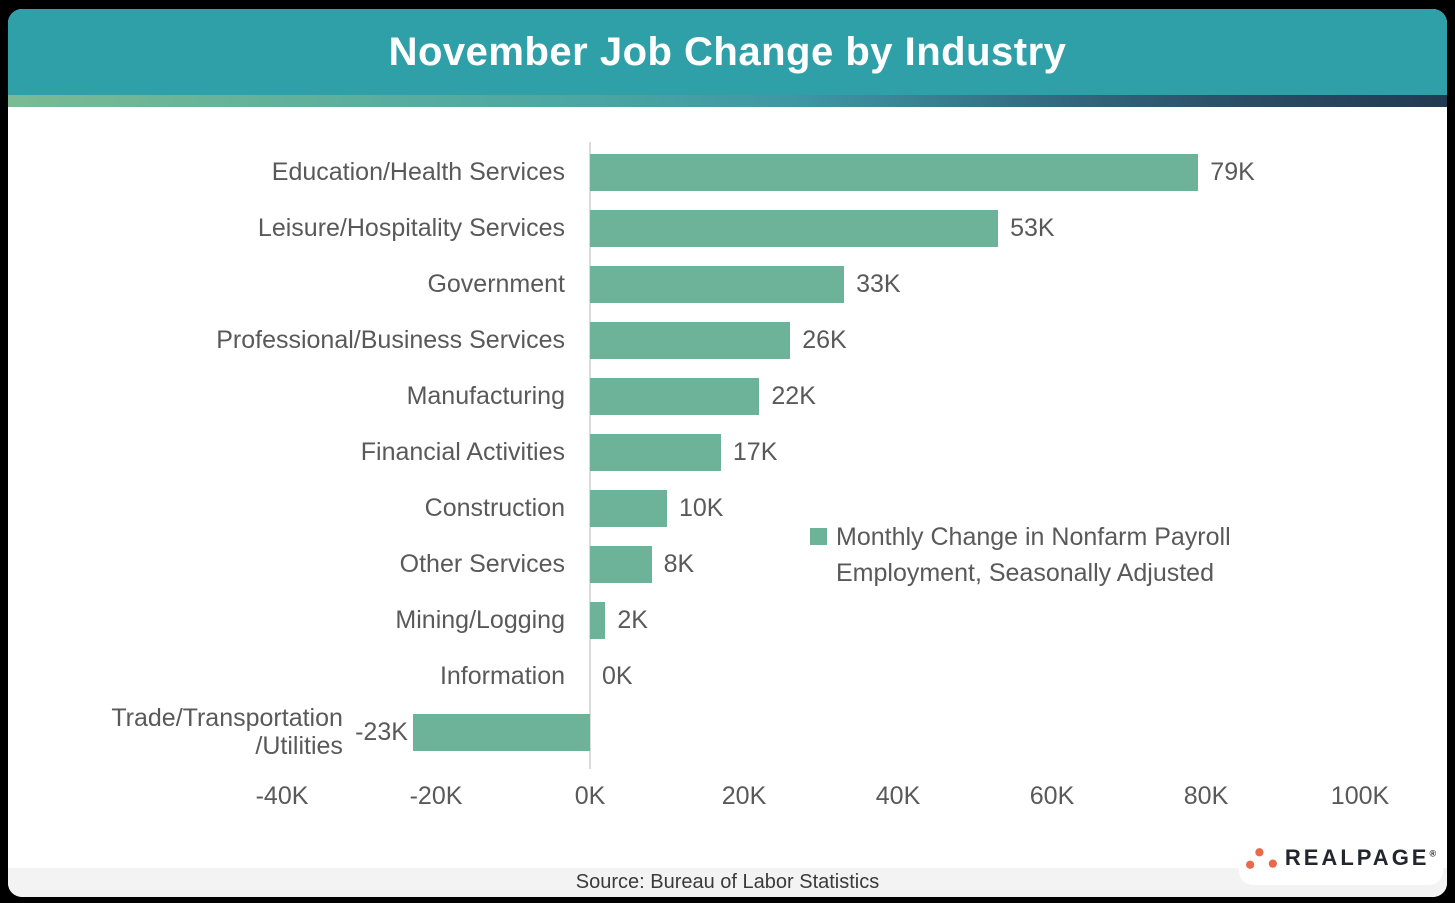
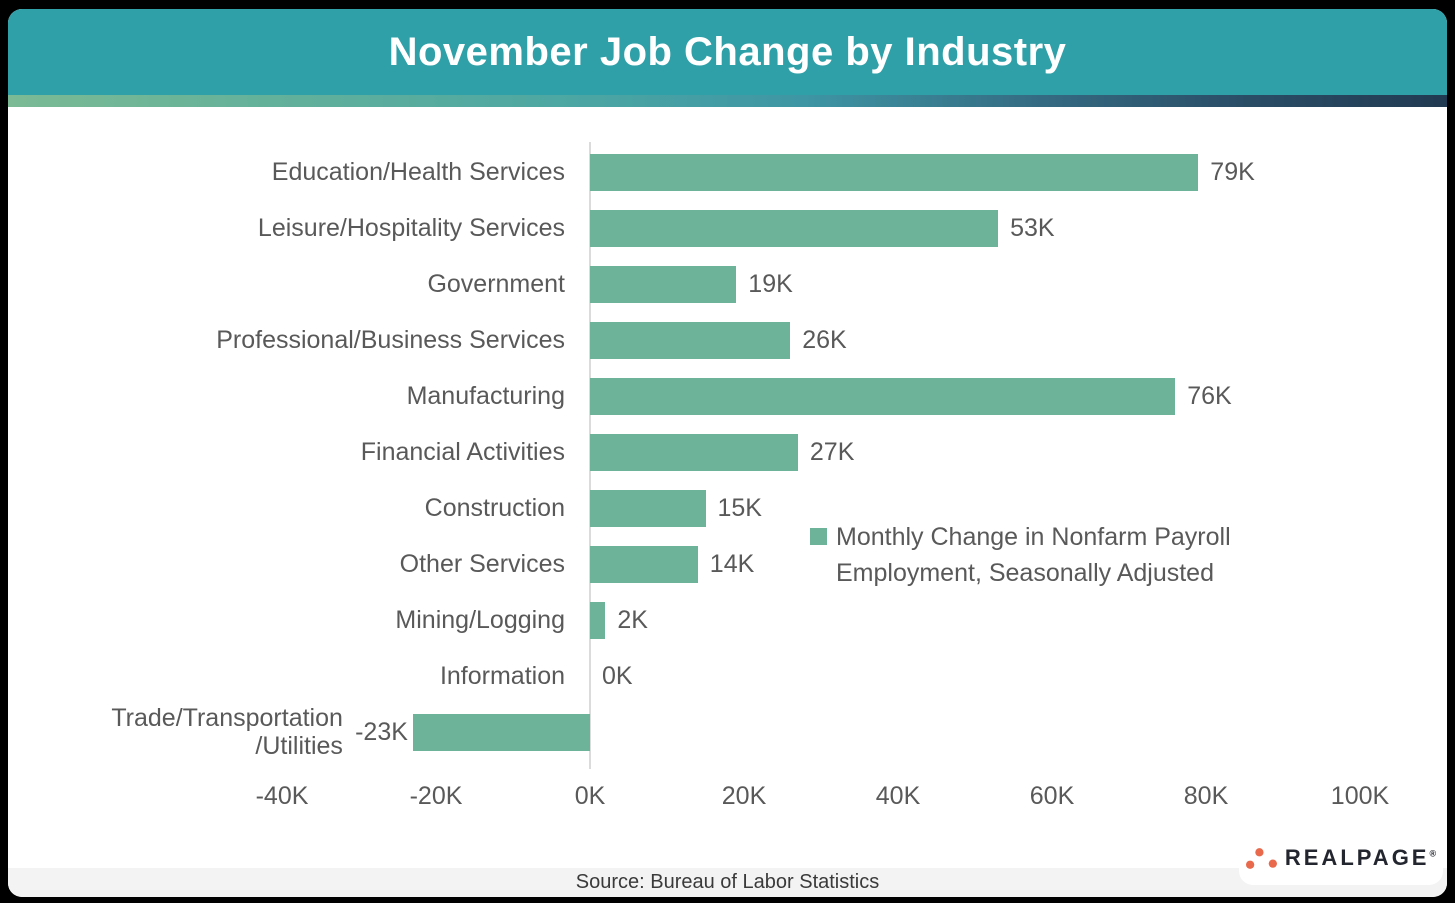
Government: 33K -> 19K
Manufacturing: 22K -> 76K
Financial Activities: 17K -> 27K
Construction: 10K -> 15K
Other Services: 8K -> 14K
